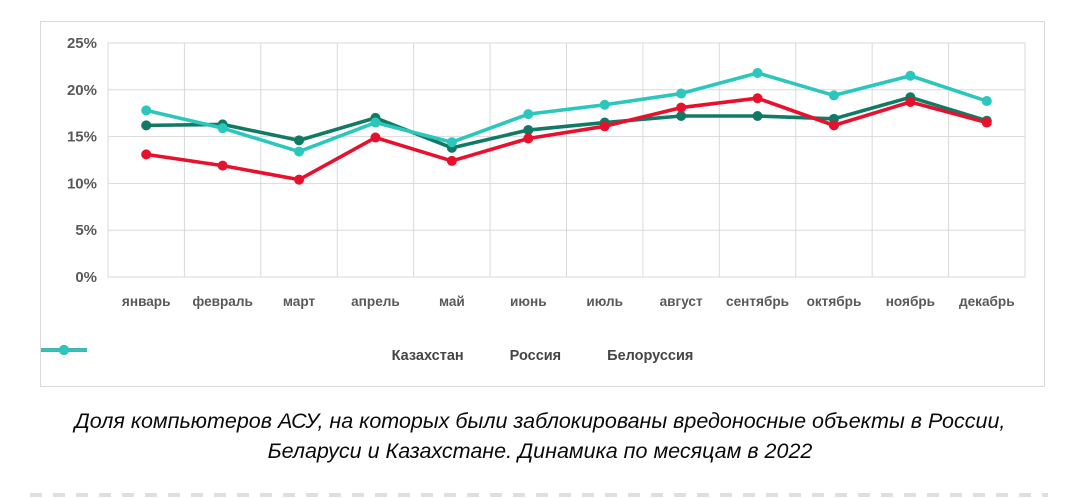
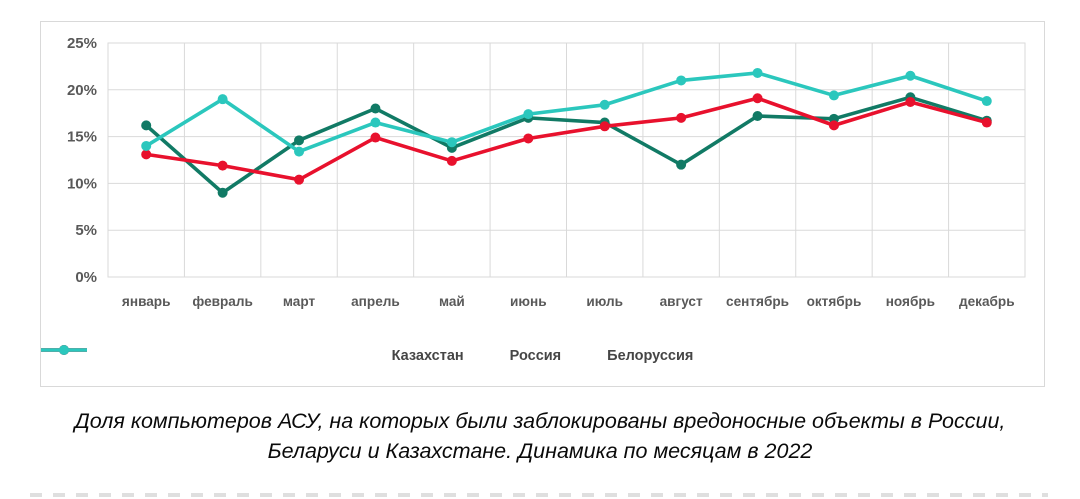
Белоруссия/январь: 18% -> 14%
Казахстан/февраль: 16% -> 9%
Белоруссия/февраль: 16% -> 19%
Казахстан/апрель: 17% -> 18%
Казахстан/июнь: 16% -> 17%
Казахстан/август: 17% -> 12%
Россия/август: 18% -> 17%
Белоруссия/август: 20% -> 21%
